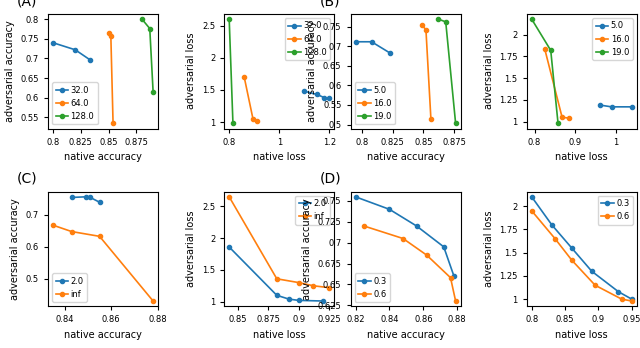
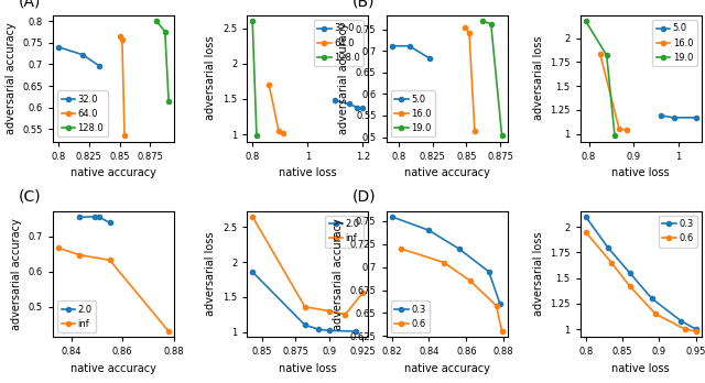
inf/0.925: 1.22 -> 1.56
